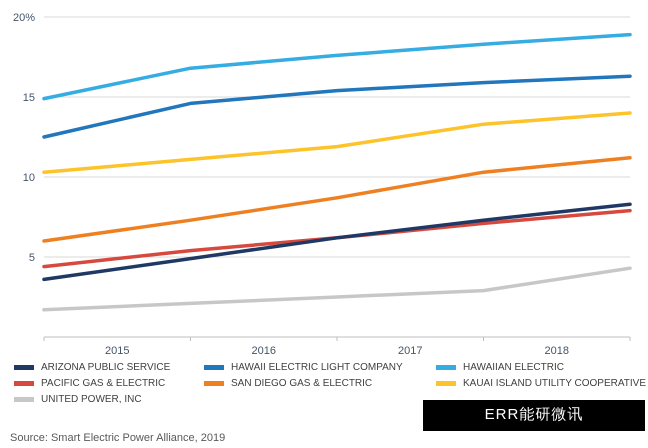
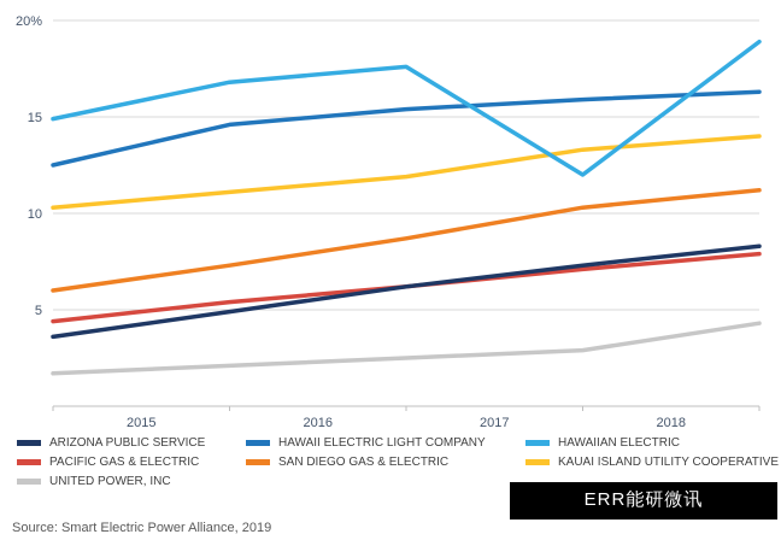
HAWAIIAN ELECTRIC/2017: 18.3% -> 12.0%
